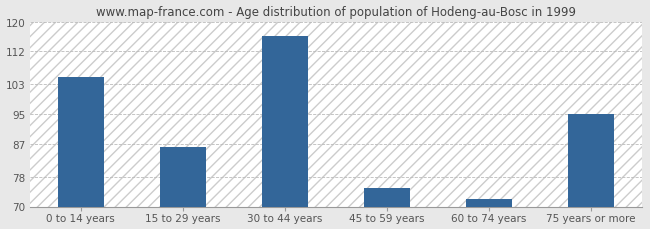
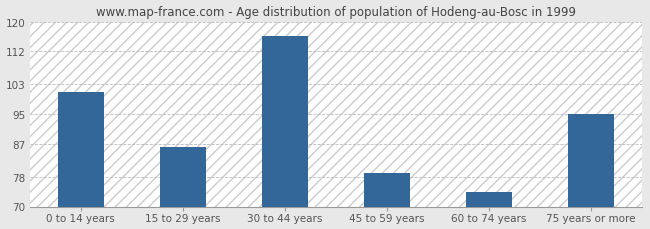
0 to 14 years: 105 -> 101
45 to 59 years: 75 -> 79
60 to 74 years: 72 -> 74
